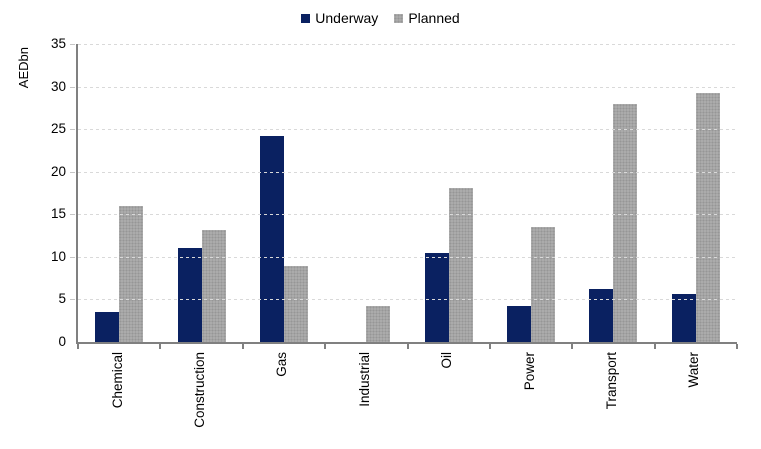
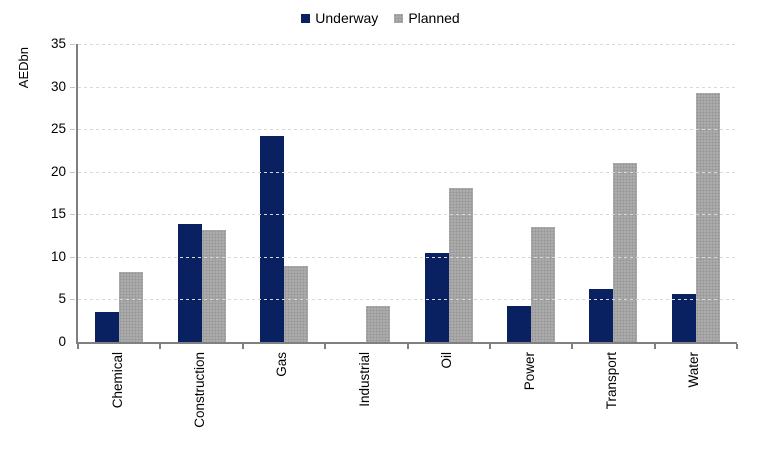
Planned/Chemical: 16 -> 8
Underway/Construction: 11 -> 14
Planned/Transport: 28 -> 21
